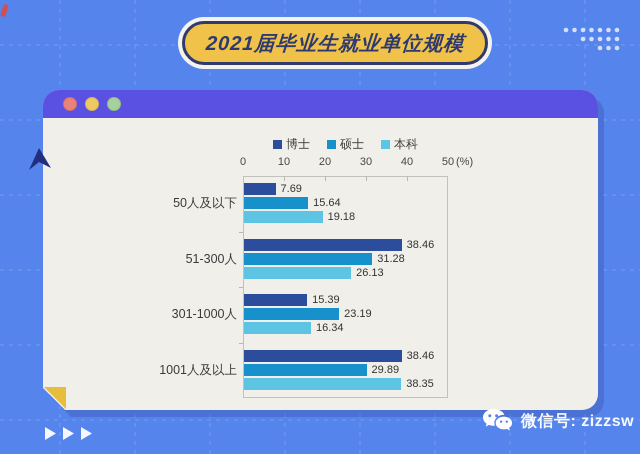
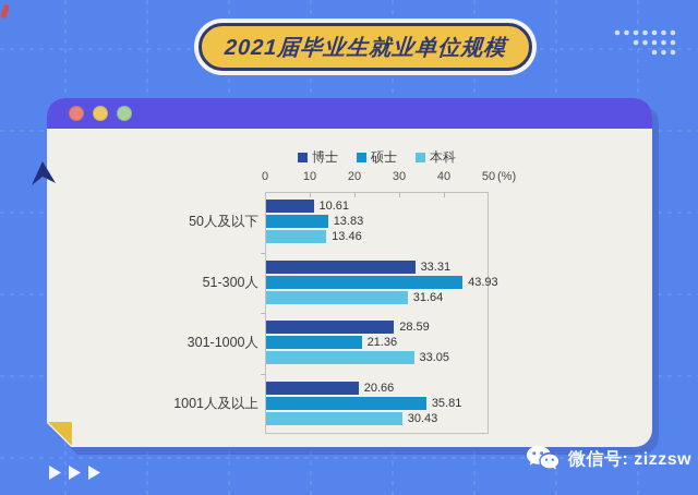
博士/50人及以下: 7.69 -> 10.61
硕士/50人及以下: 15.64 -> 13.83
本科/50人及以下: 19.18 -> 13.46
博士/51-300人: 38.46 -> 33.31
硕士/51-300人: 31.28 -> 43.93
本科/51-300人: 26.13 -> 31.64
博士/301-1000人: 15.39 -> 28.59
硕士/301-1000人: 23.19 -> 21.36
本科/301-1000人: 16.34 -> 33.05
博士/1001人及以上: 38.46 -> 20.66
硕士/1001人及以上: 29.89 -> 35.81
本科/1001人及以上: 38.35 -> 30.43
